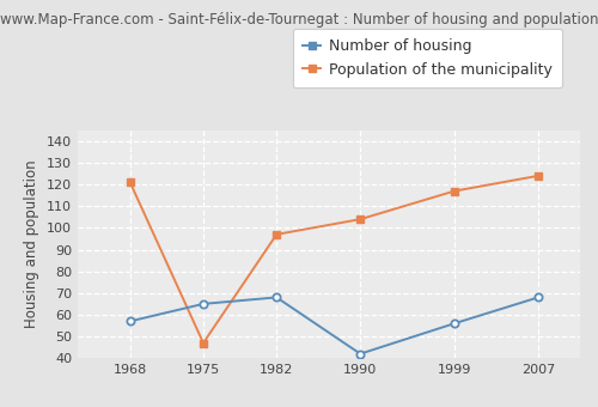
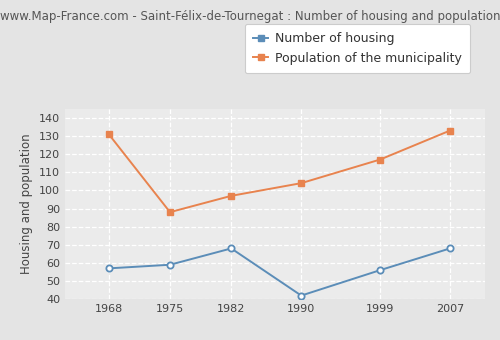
Population of the municipality/1968: 121 -> 131
Number of housing/1975: 65 -> 59
Population of the municipality/1975: 47 -> 88
Population of the municipality/2007: 124 -> 133
